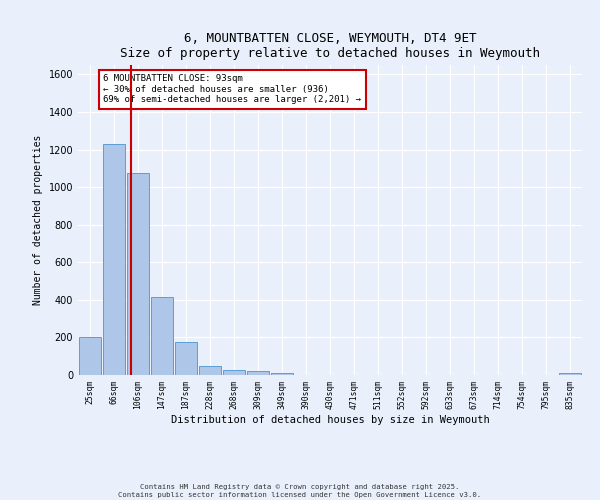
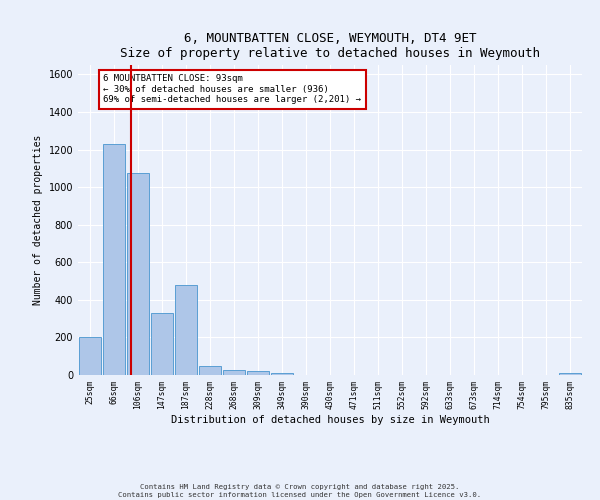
147sqm: 420 -> 330
187sqm: 180 -> 480
